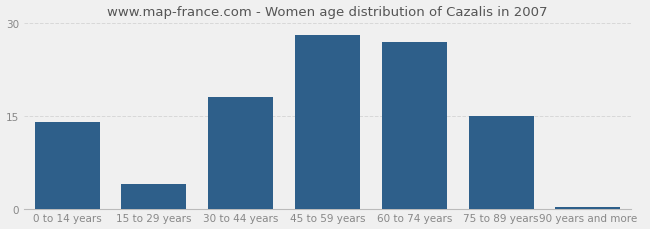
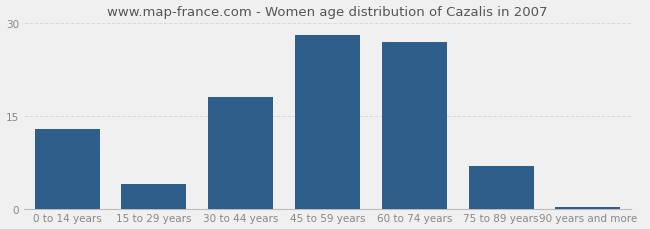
0 to 14 years: 14.0 -> 13.0
75 to 89 years: 15.0 -> 7.0
